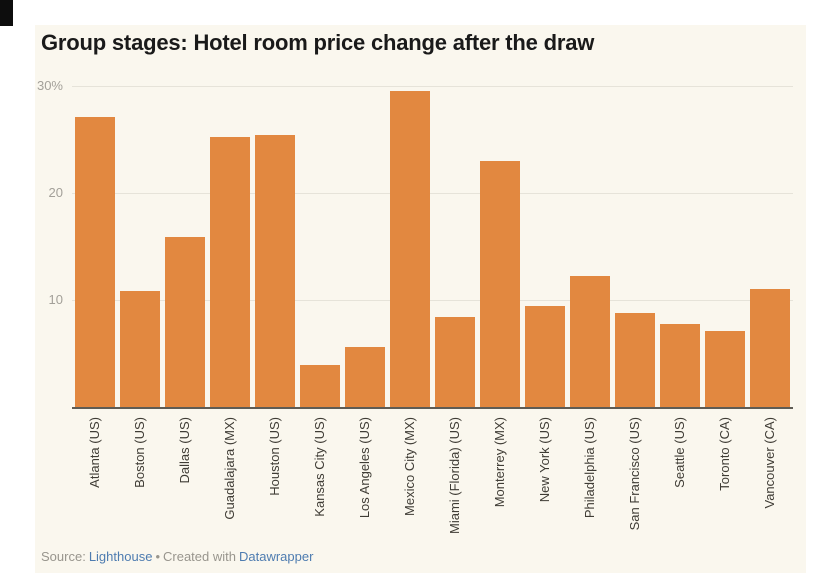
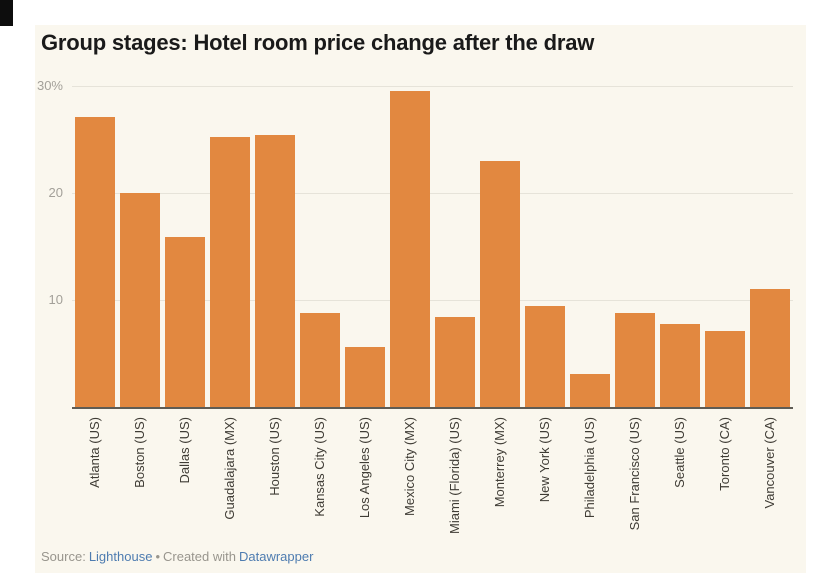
Boston (US): 10.8% -> 20.0%
Kansas City (US): 3.9% -> 8.8%
Philadelphia (US): 12.2% -> 3.1%
